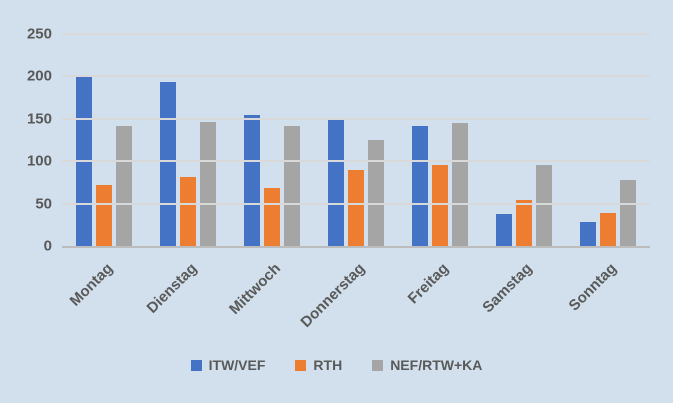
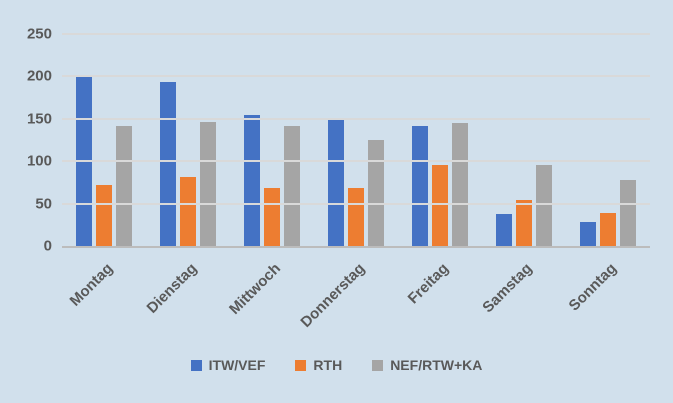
RTH/Donnerstag: 90 -> 70
